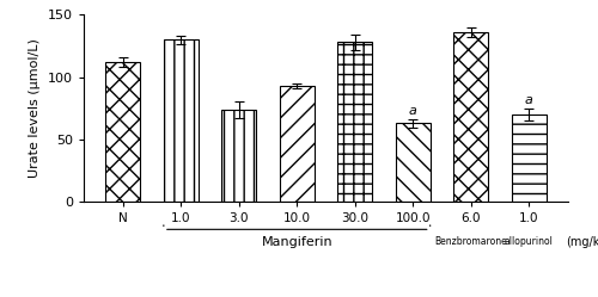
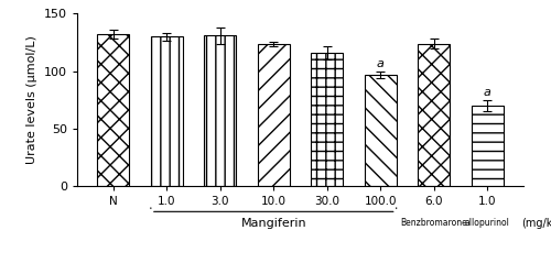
N: 112 -> 132
3.0: 74 -> 131
10.0: 93 -> 124
30.0: 128 -> 116
100.0: 63 -> 97
6.0: 136 -> 124
